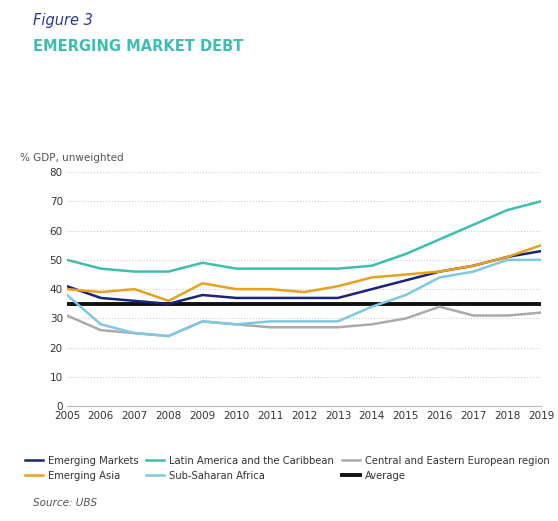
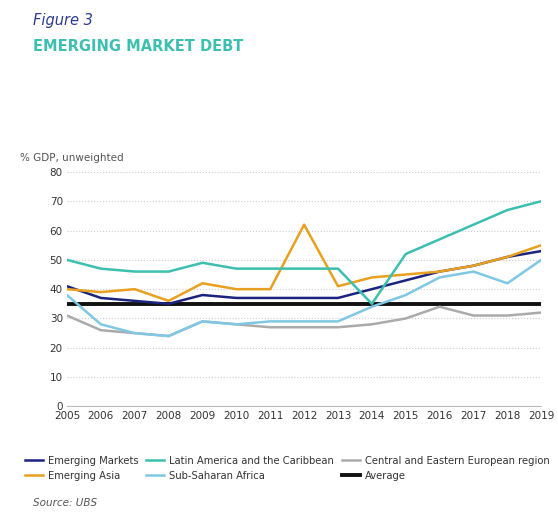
Emerging Asia/2012: 39 -> 62
Latin America and the Caribbean/2014: 48 -> 35
Sub-Saharan Africa/2018: 50 -> 42
